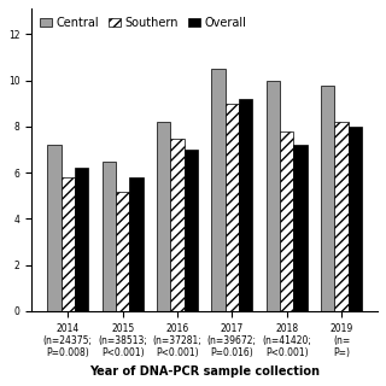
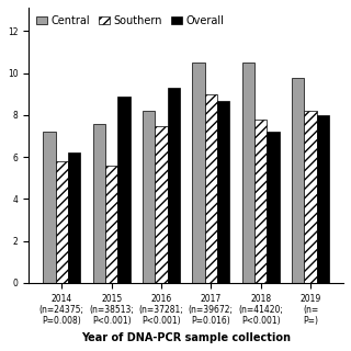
Central/2015 (n=38513; P<0.001): 6.5 -> 7.6
Southern/2015 (n=38513; P<0.001): 5.2 -> 5.6
Overall/2015 (n=38513; P<0.001): 5.8 -> 8.9
Overall/2016 (n=37281; P<0.001): 7.0 -> 9.3
Overall/2017 (n=39672; P=0.016): 9.2 -> 8.7
Central/2018 (n=41420; P<0.001): 10.0 -> 10.5
